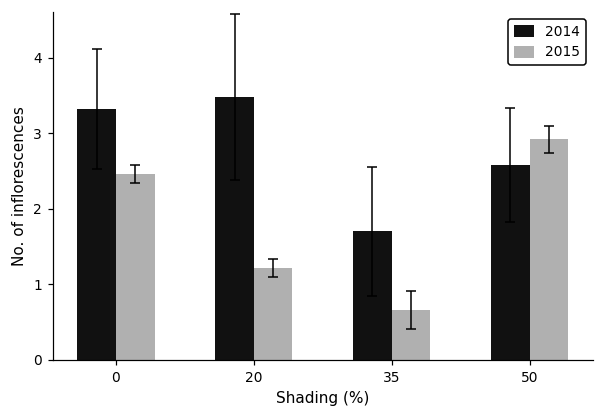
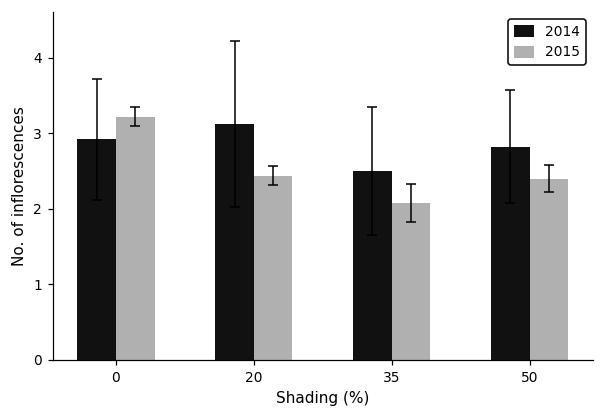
2014/0: 3.32 -> 2.92
2015/0: 2.46 -> 3.22
2014/20: 3.48 -> 3.12
2015/20: 1.22 -> 2.44
2014/35: 1.70 -> 2.50
2015/35: 0.66 -> 2.08
2014/50: 2.58 -> 2.82
2015/50: 2.92 -> 2.40
